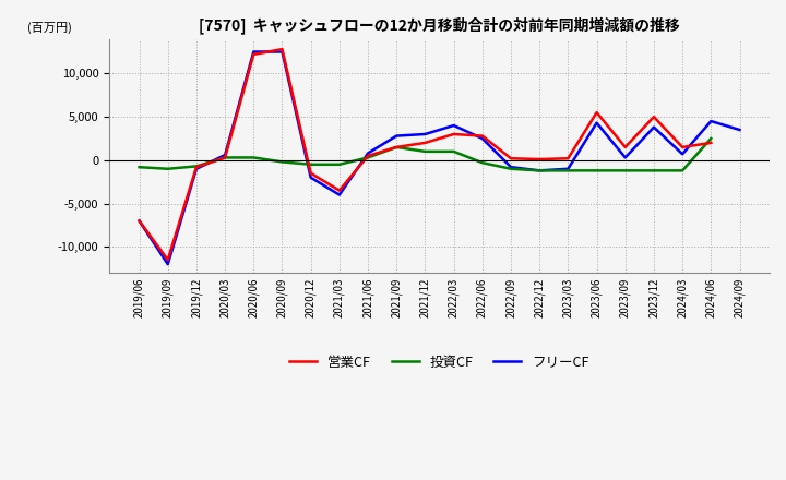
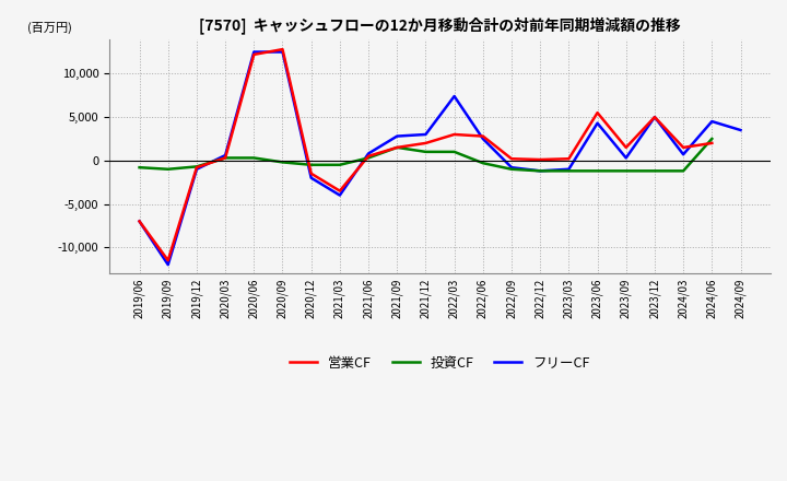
フリーCF/2022/03: 4,000 -> 7,400
フリーCF/2023/12: 3,800 -> 5,000
